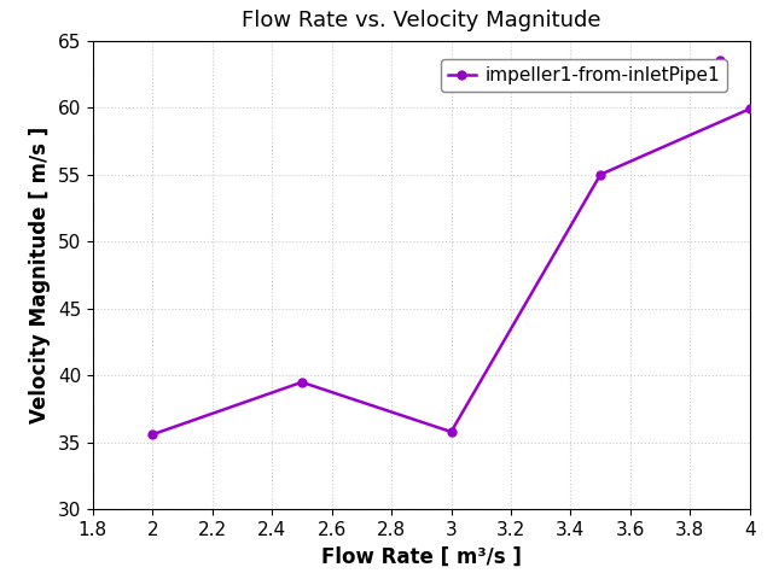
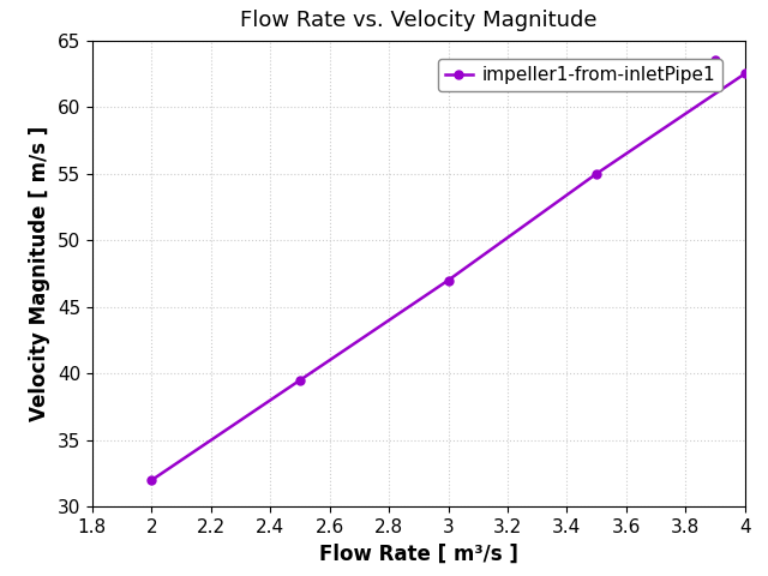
2: 35.6 -> 32.0
3: 35.8 -> 47.0
4: 59.9 -> 62.5
